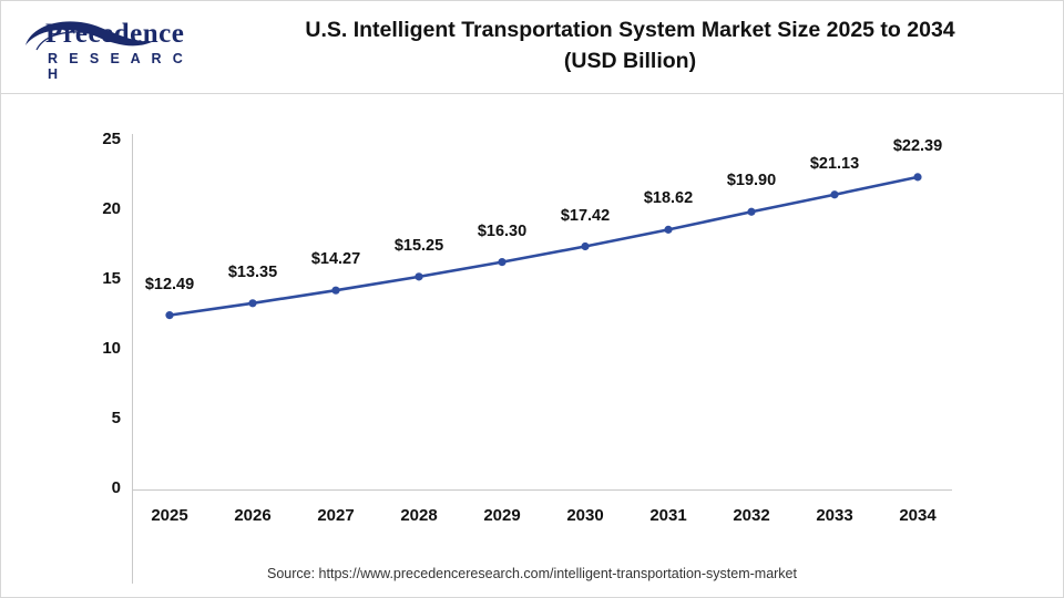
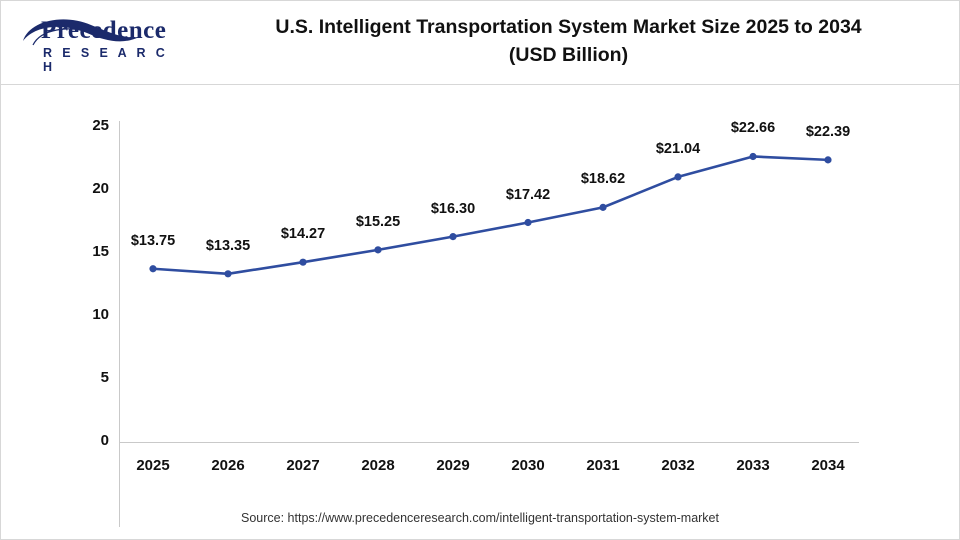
2025: $12.49 -> $13.75
2032: $19.90 -> $21.04
2033: $21.13 -> $22.66
